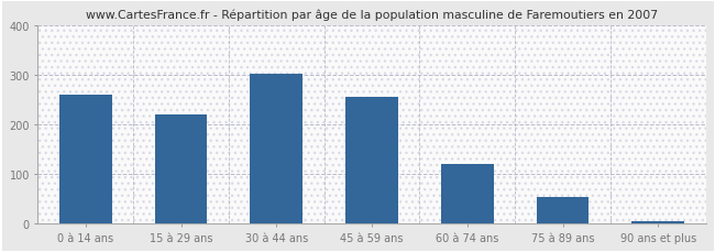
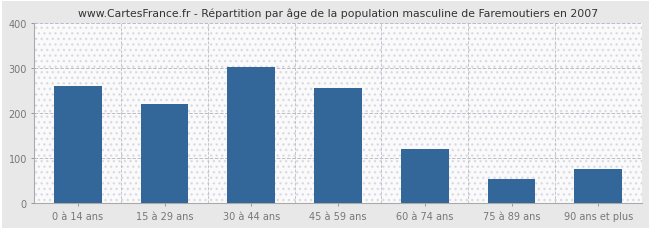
90 ans et plus: 5 -> 75
